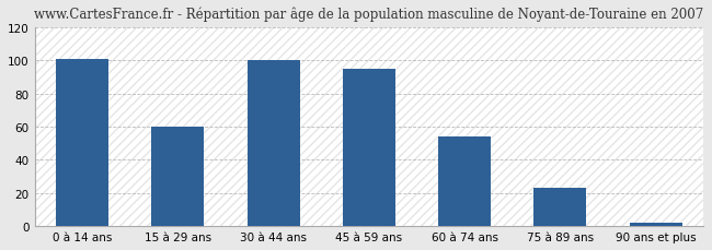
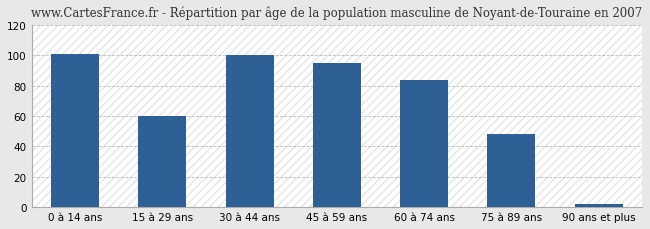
60 à 74 ans: 54 -> 84
75 à 89 ans: 23 -> 48
